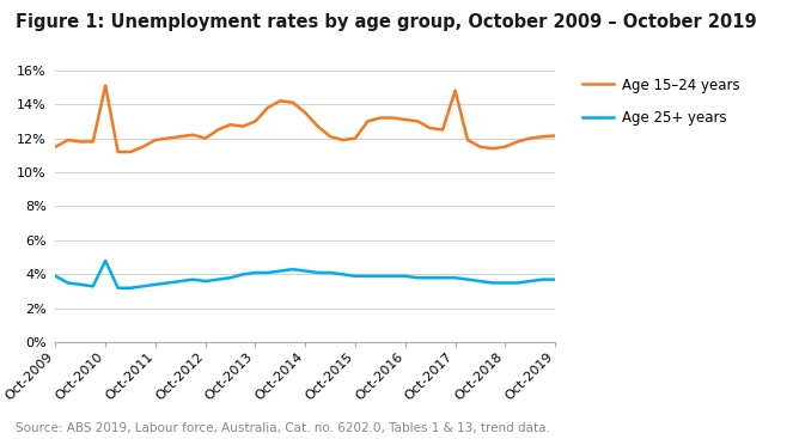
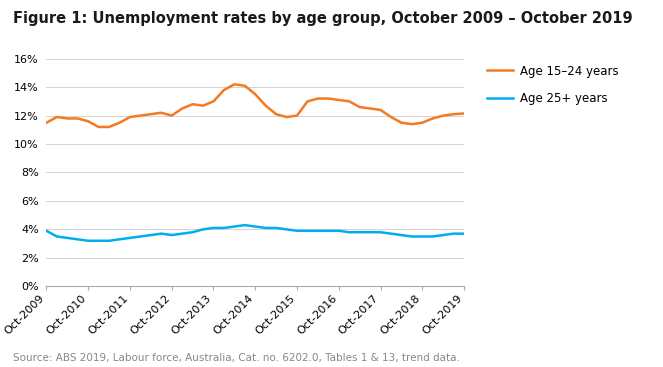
Age 15–24 years/Oct-2010: 15.1% -> 11.6%
Age 25+ years/Oct-2010: 4.8% -> 3.2%
Age 15–24 years/Oct-2017: 14.8% -> 12.4%
